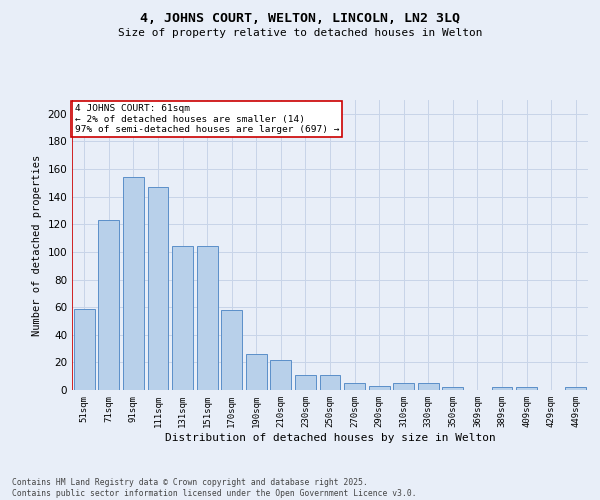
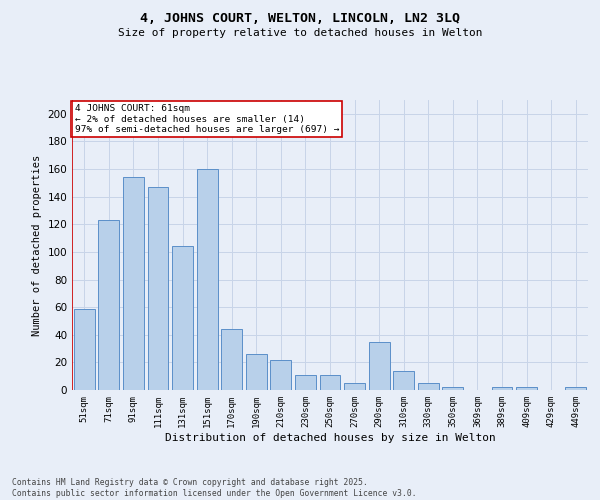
151sqm: 104 -> 160
170sqm: 58 -> 44
290sqm: 3 -> 35
310sqm: 5 -> 14
